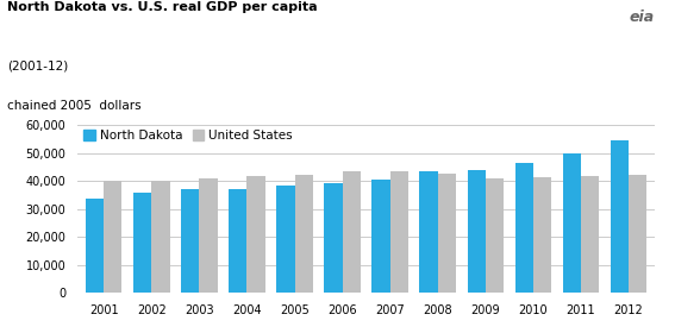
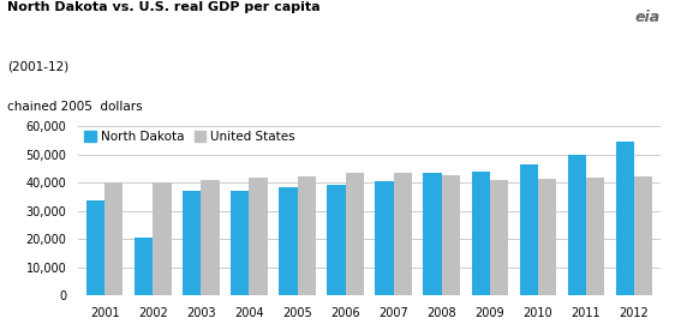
North Dakota/2002: 35,800 -> 20,500
